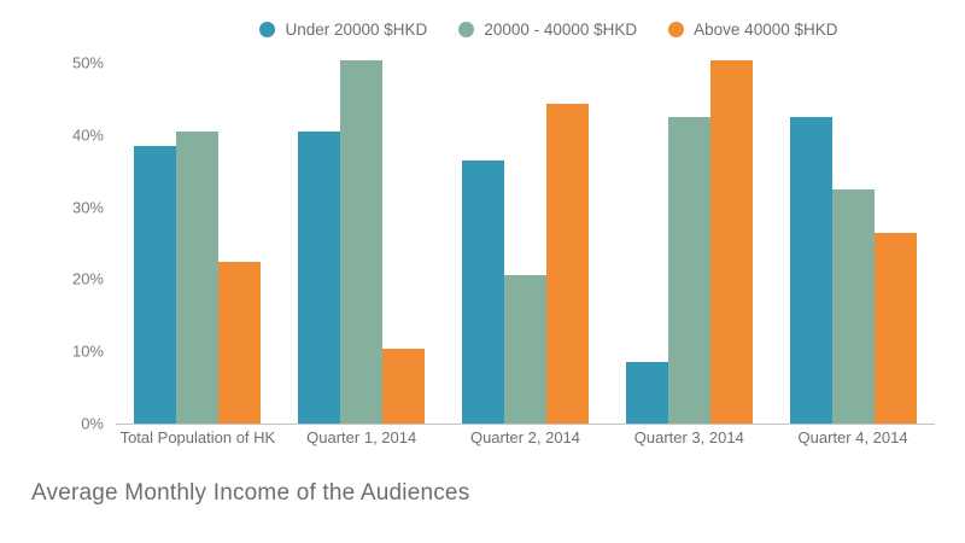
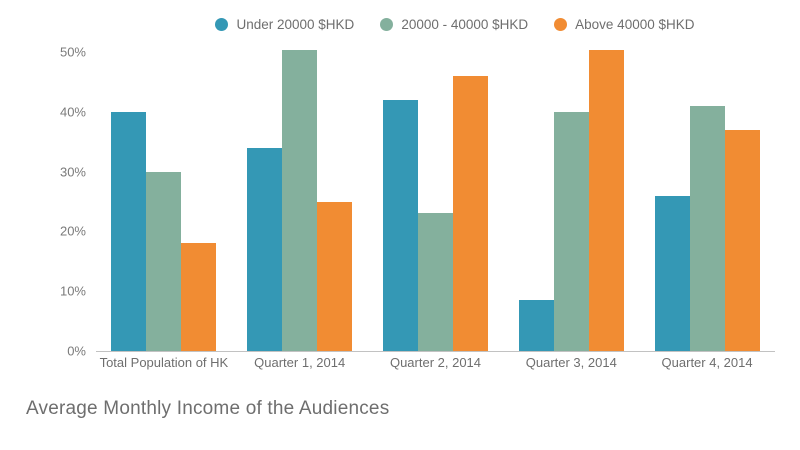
Under 20000 $HKD/Total Population of HK: 38% -> 40%
20000 - 40000 $HKD/Total Population of HK: 40% -> 30%
Above 40000 $HKD/Total Population of HK: 22% -> 18%
Under 20000 $HKD/Quarter 1, 2014: 40% -> 34%
Above 40000 $HKD/Quarter 1, 2014: 10% -> 25%
Under 20000 $HKD/Quarter 2, 2014: 36% -> 42%
20000 - 40000 $HKD/Quarter 2, 2014: 20% -> 23%
Above 40000 $HKD/Quarter 2, 2014: 44% -> 46%
20000 - 40000 $HKD/Quarter 3, 2014: 42% -> 40%
Under 20000 $HKD/Quarter 4, 2014: 42% -> 26%
20000 - 40000 $HKD/Quarter 4, 2014: 32% -> 41%
Above 40000 $HKD/Quarter 4, 2014: 26% -> 37%
